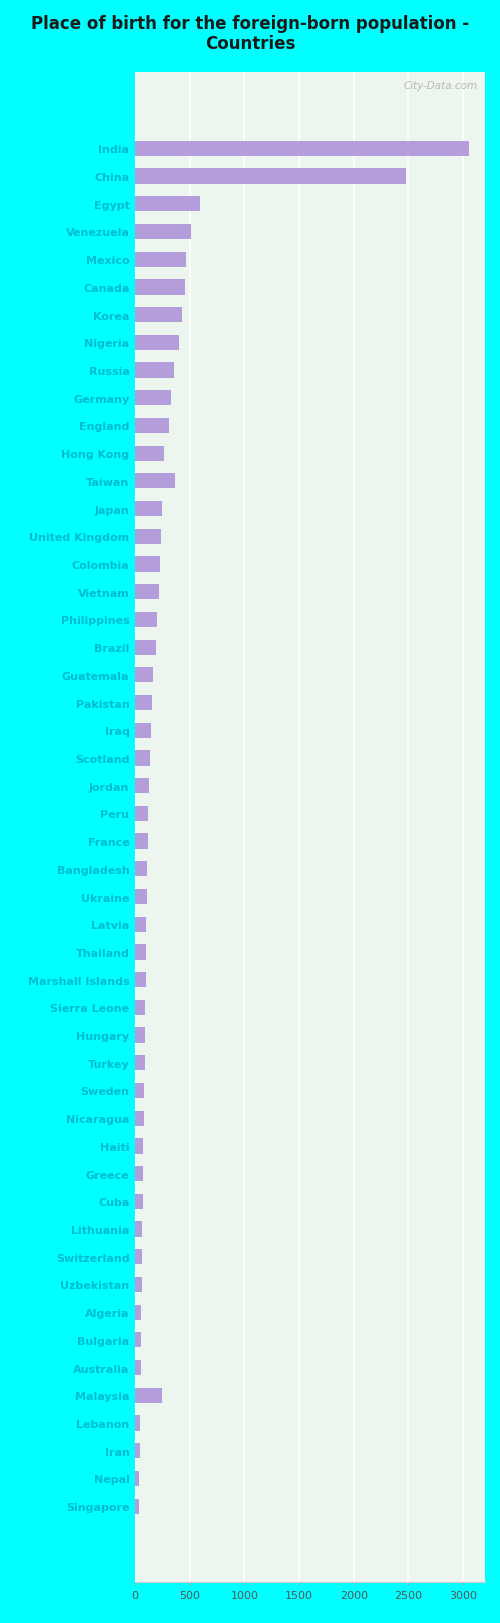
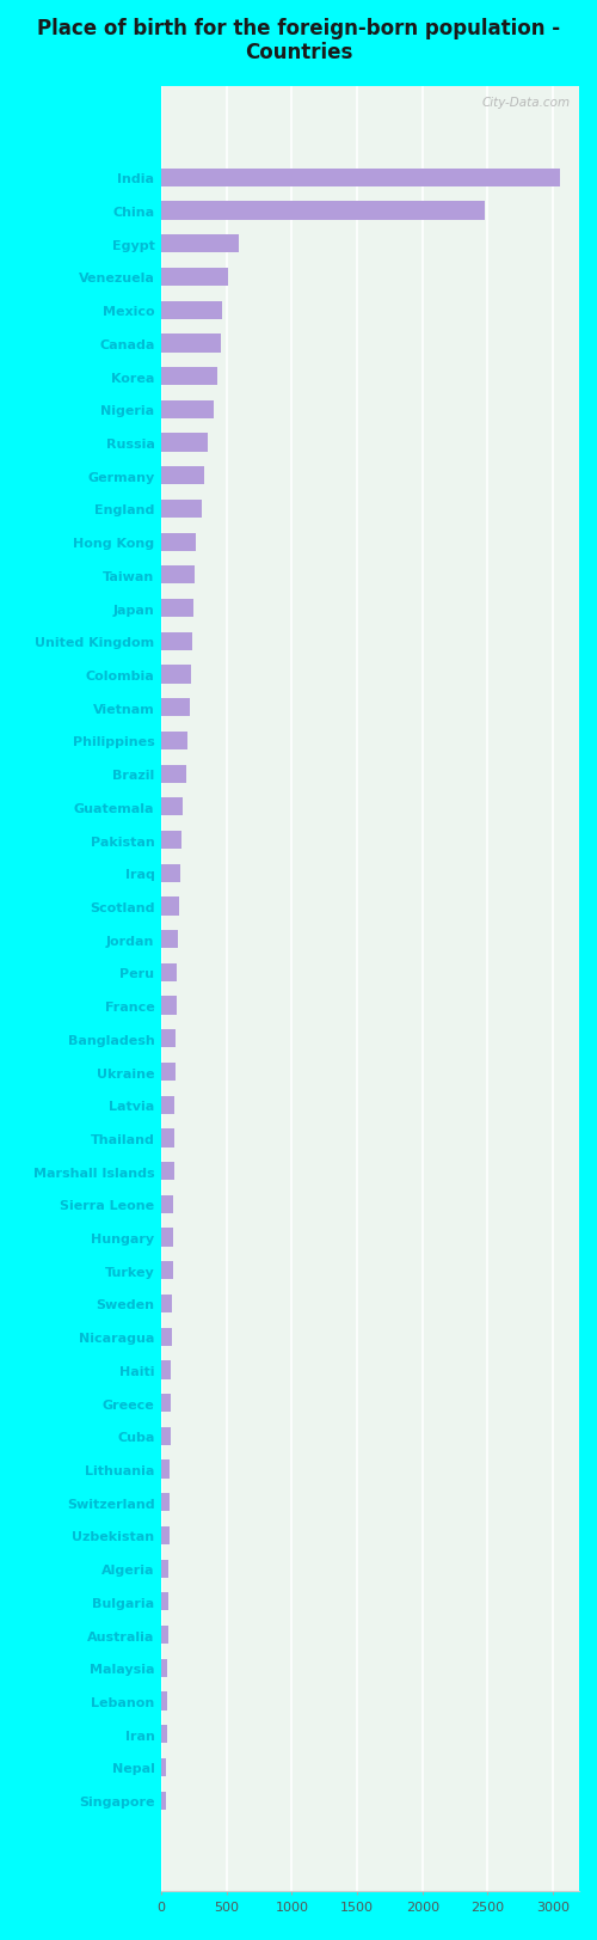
Taiwan: 370 -> 260
Malaysia: 250 -> 50
